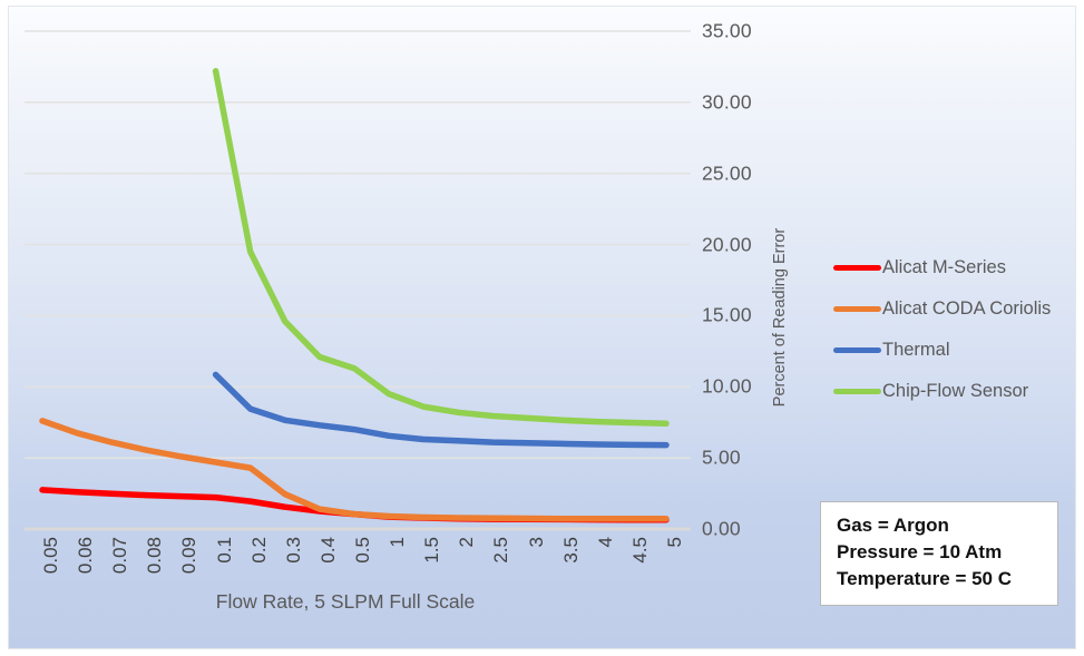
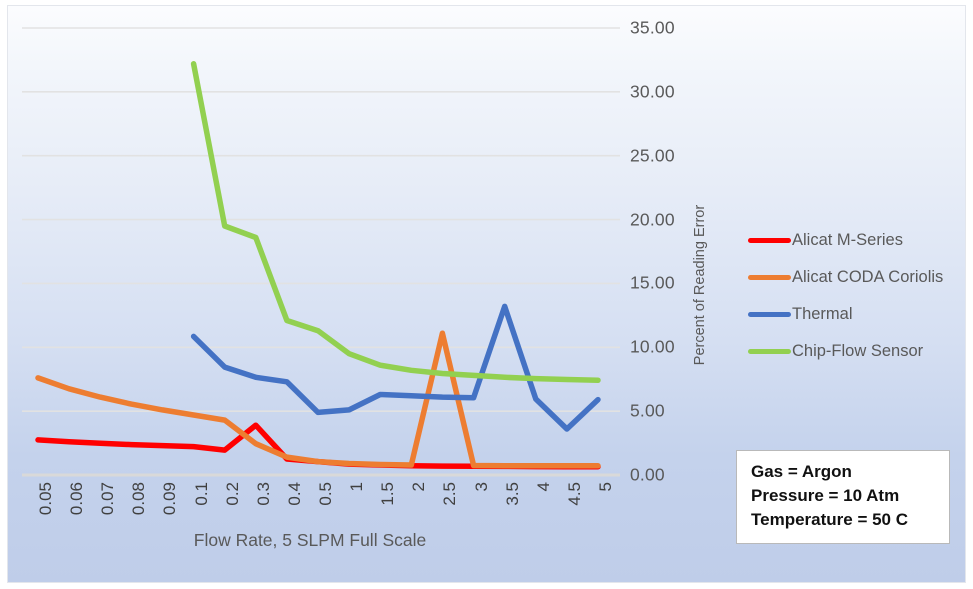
Alicat M-Series/0.3: 1.6 -> 3.9
Chip-Flow Sensor/0.3: 14.6 -> 18.6
Thermal/0.5: 7.0 -> 4.9
Thermal/1: 6.5 -> 5.1
Alicat CODA Coriolis/2.5: 0.8 -> 11.1
Thermal/3.5: 6.0 -> 13.2
Thermal/4.5: 5.9 -> 3.6
